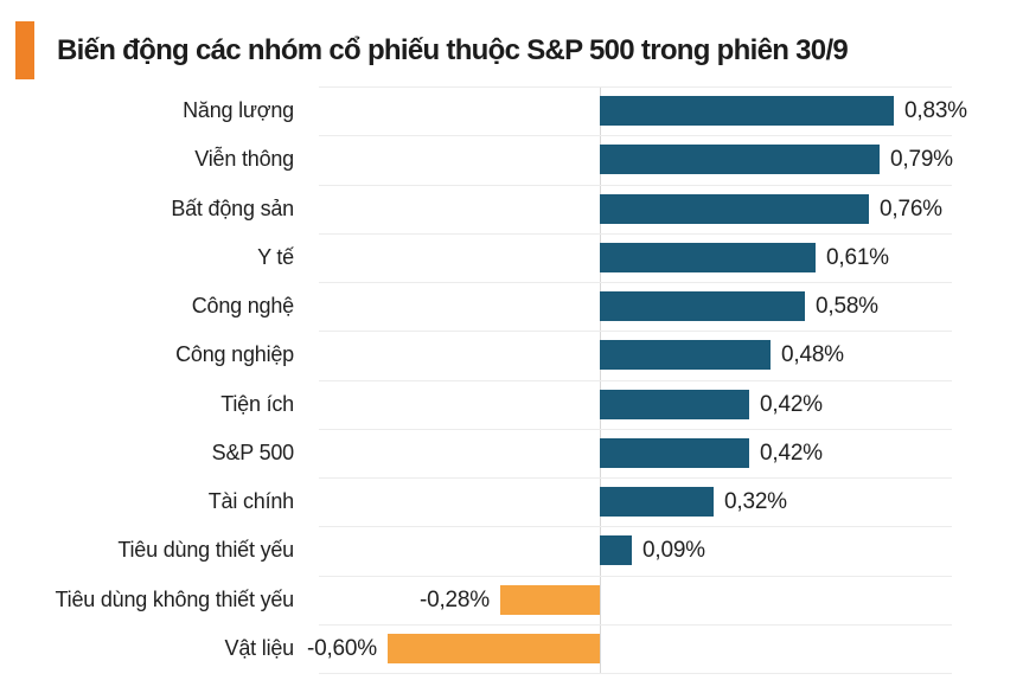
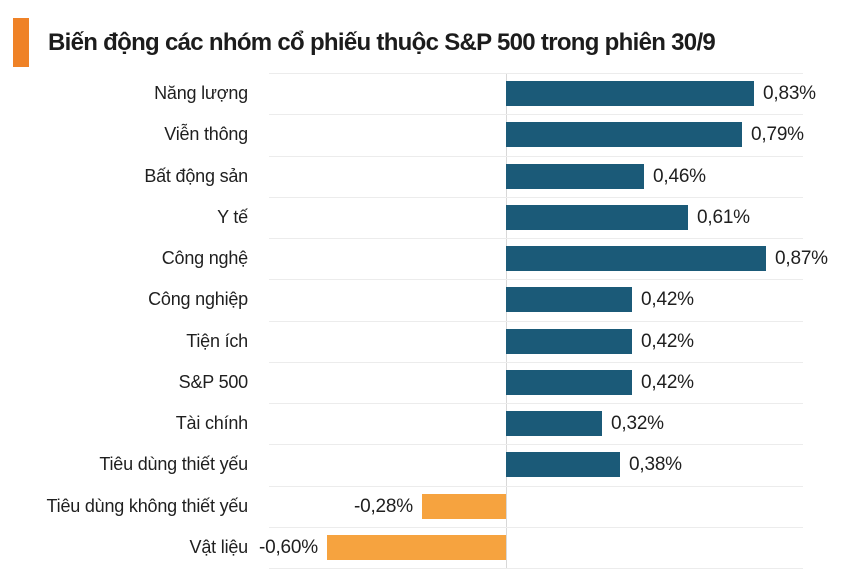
Bất động sản: 0,76% -> 0,46%
Công nghệ: 0,58% -> 0,87%
Công nghiệp: 0,48% -> 0,42%
Tiêu dùng thiết yếu: 0,09% -> 0,38%
